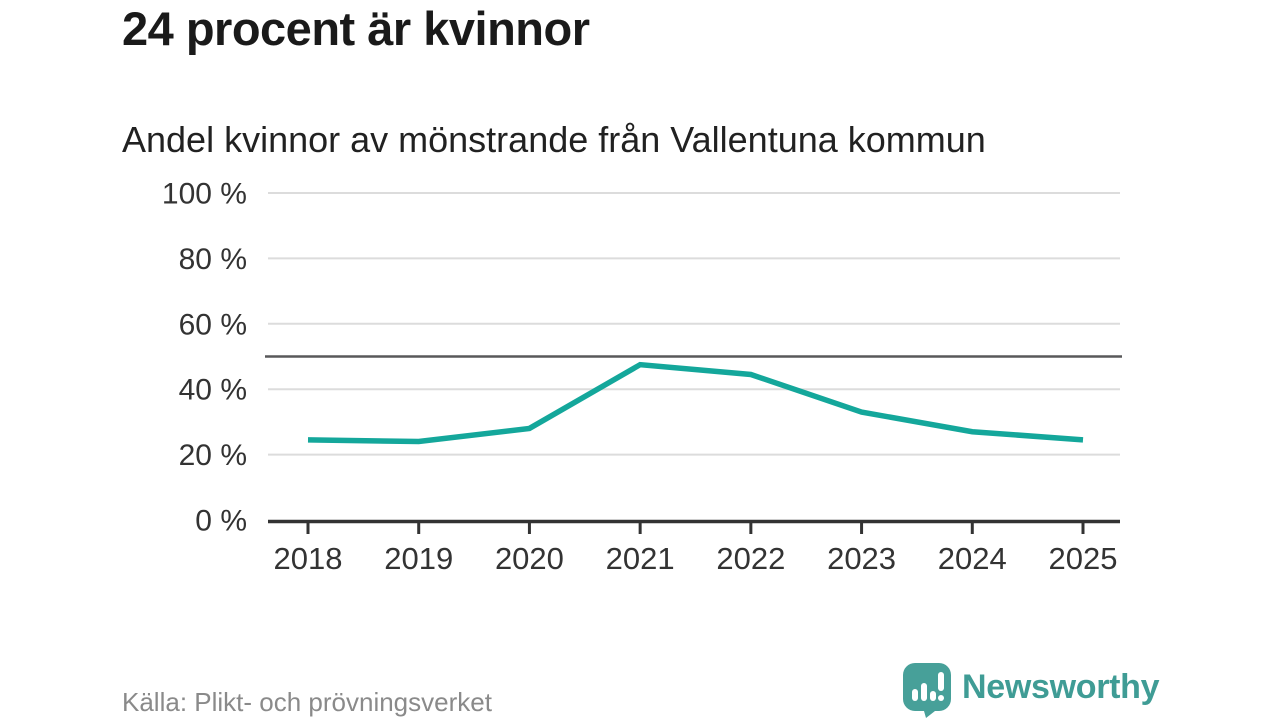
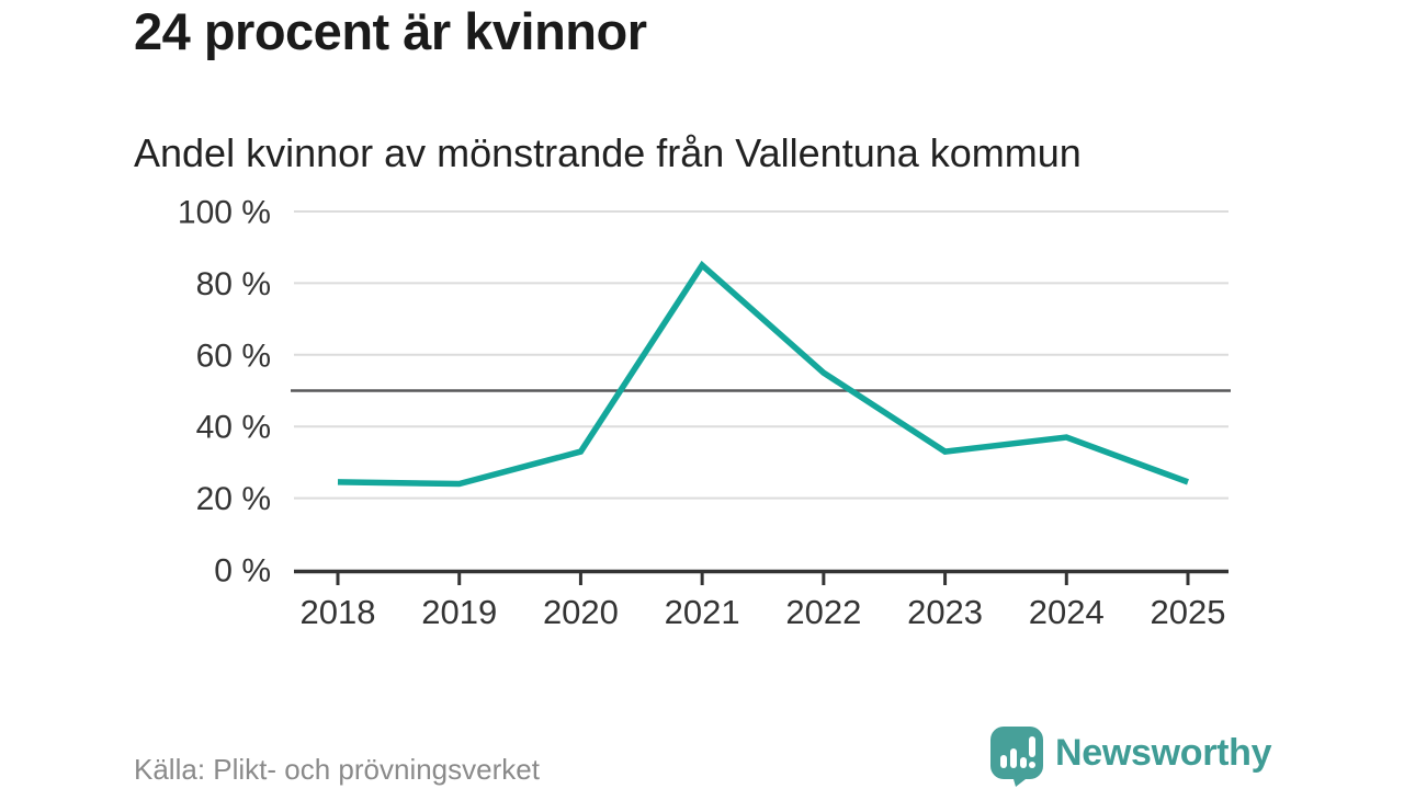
2020: 28% -> 33%
2021: 48% -> 85%
2022: 44% -> 55%
2024: 27% -> 37%
